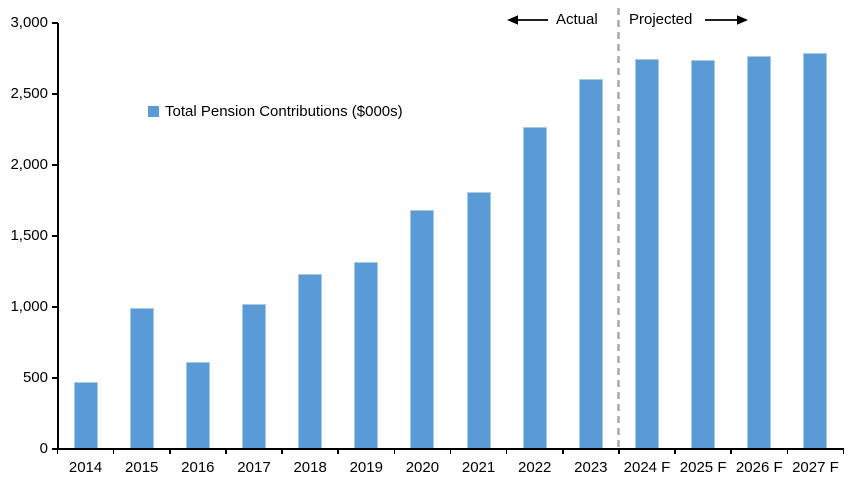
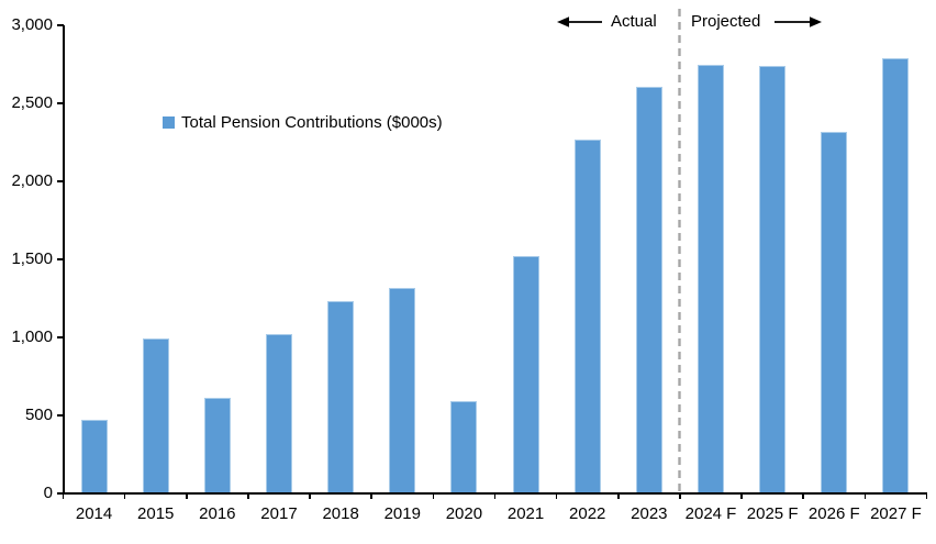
2020: 1680 -> 590
2021: 1810 -> 1520
2026 F: 2760 -> 2320
